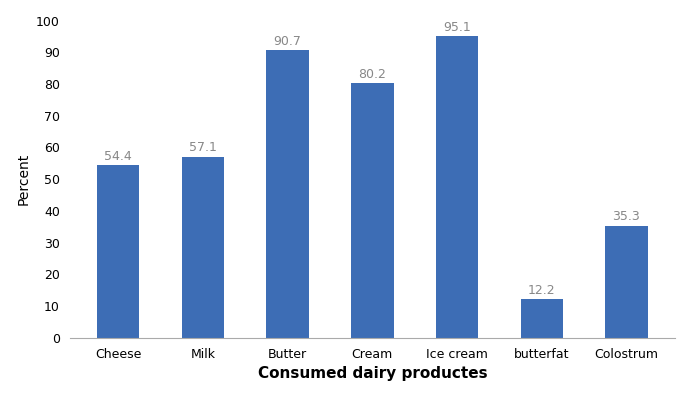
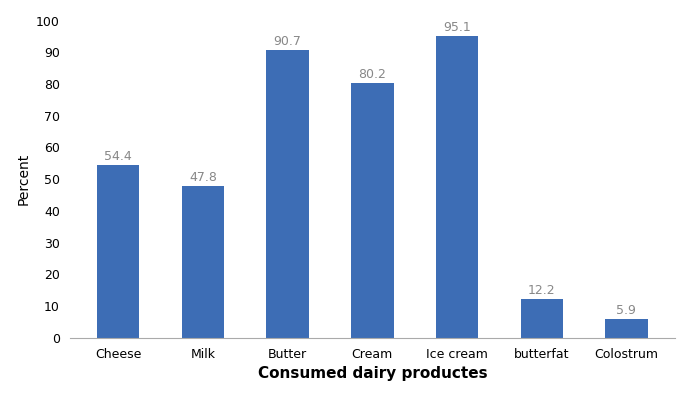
Milk: 57.1 -> 47.8
Colostrum: 35.3 -> 5.9
